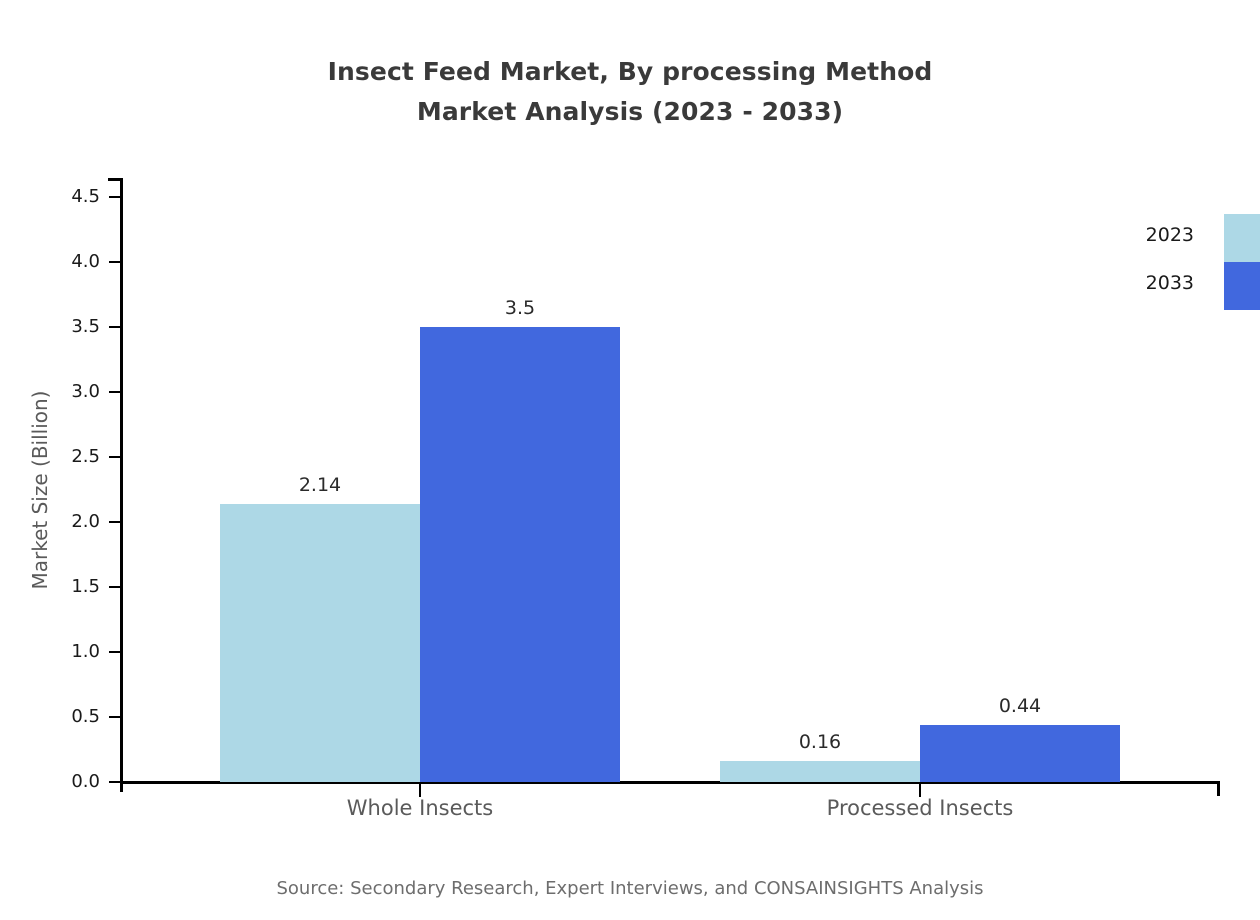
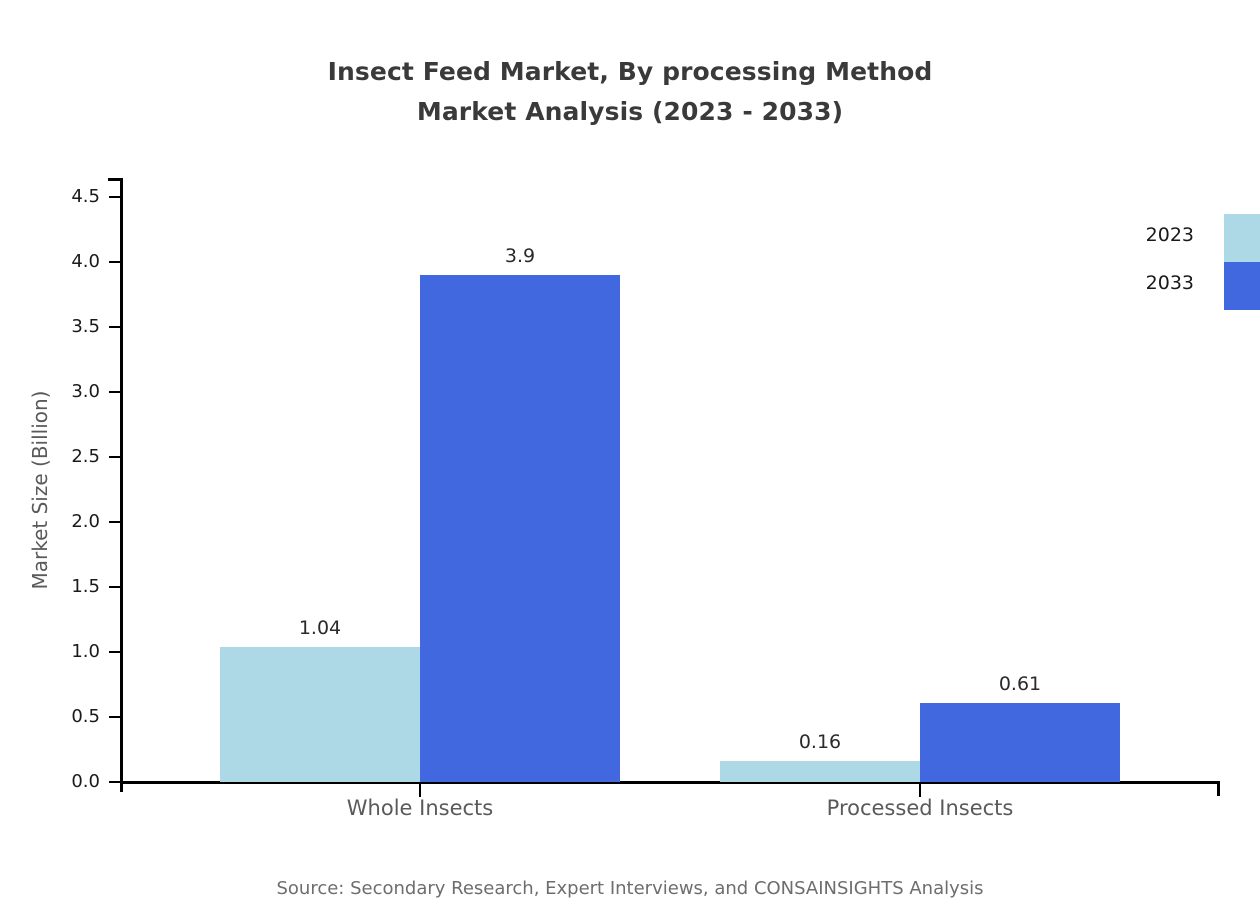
2023/Whole Insects: 2.14 -> 1.04
2033/Whole Insects: 3.5 -> 3.9
2033/Processed Insects: 0.44 -> 0.61
